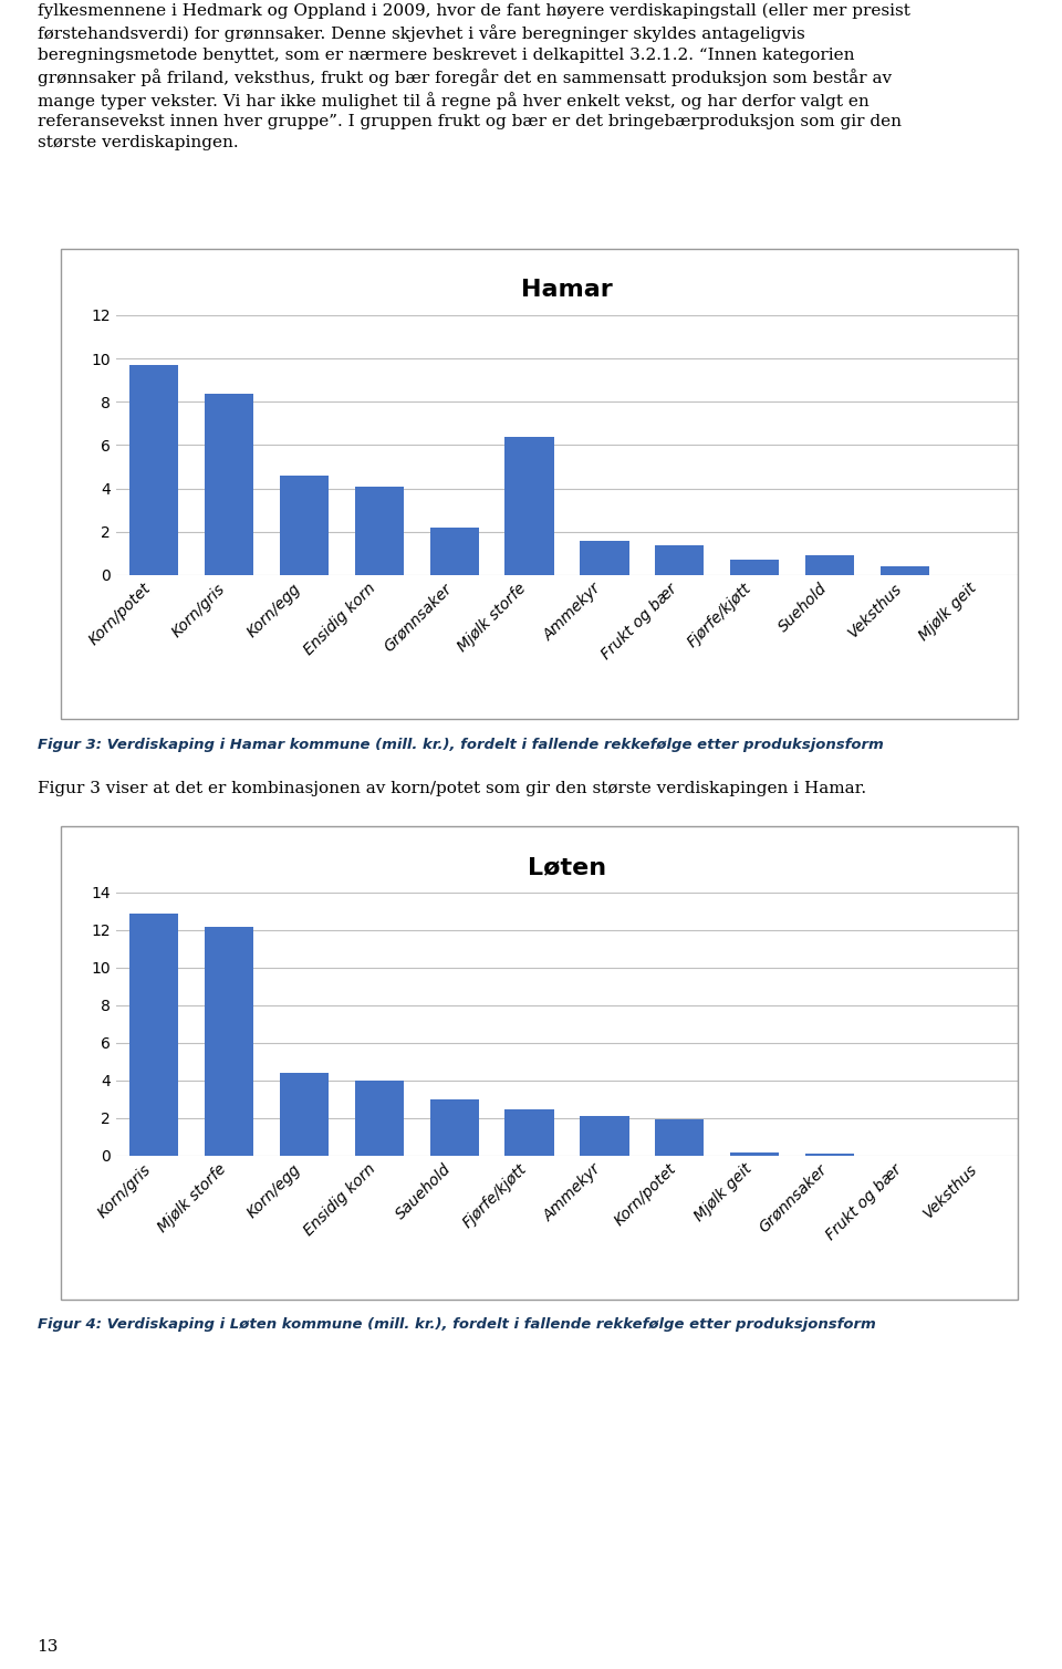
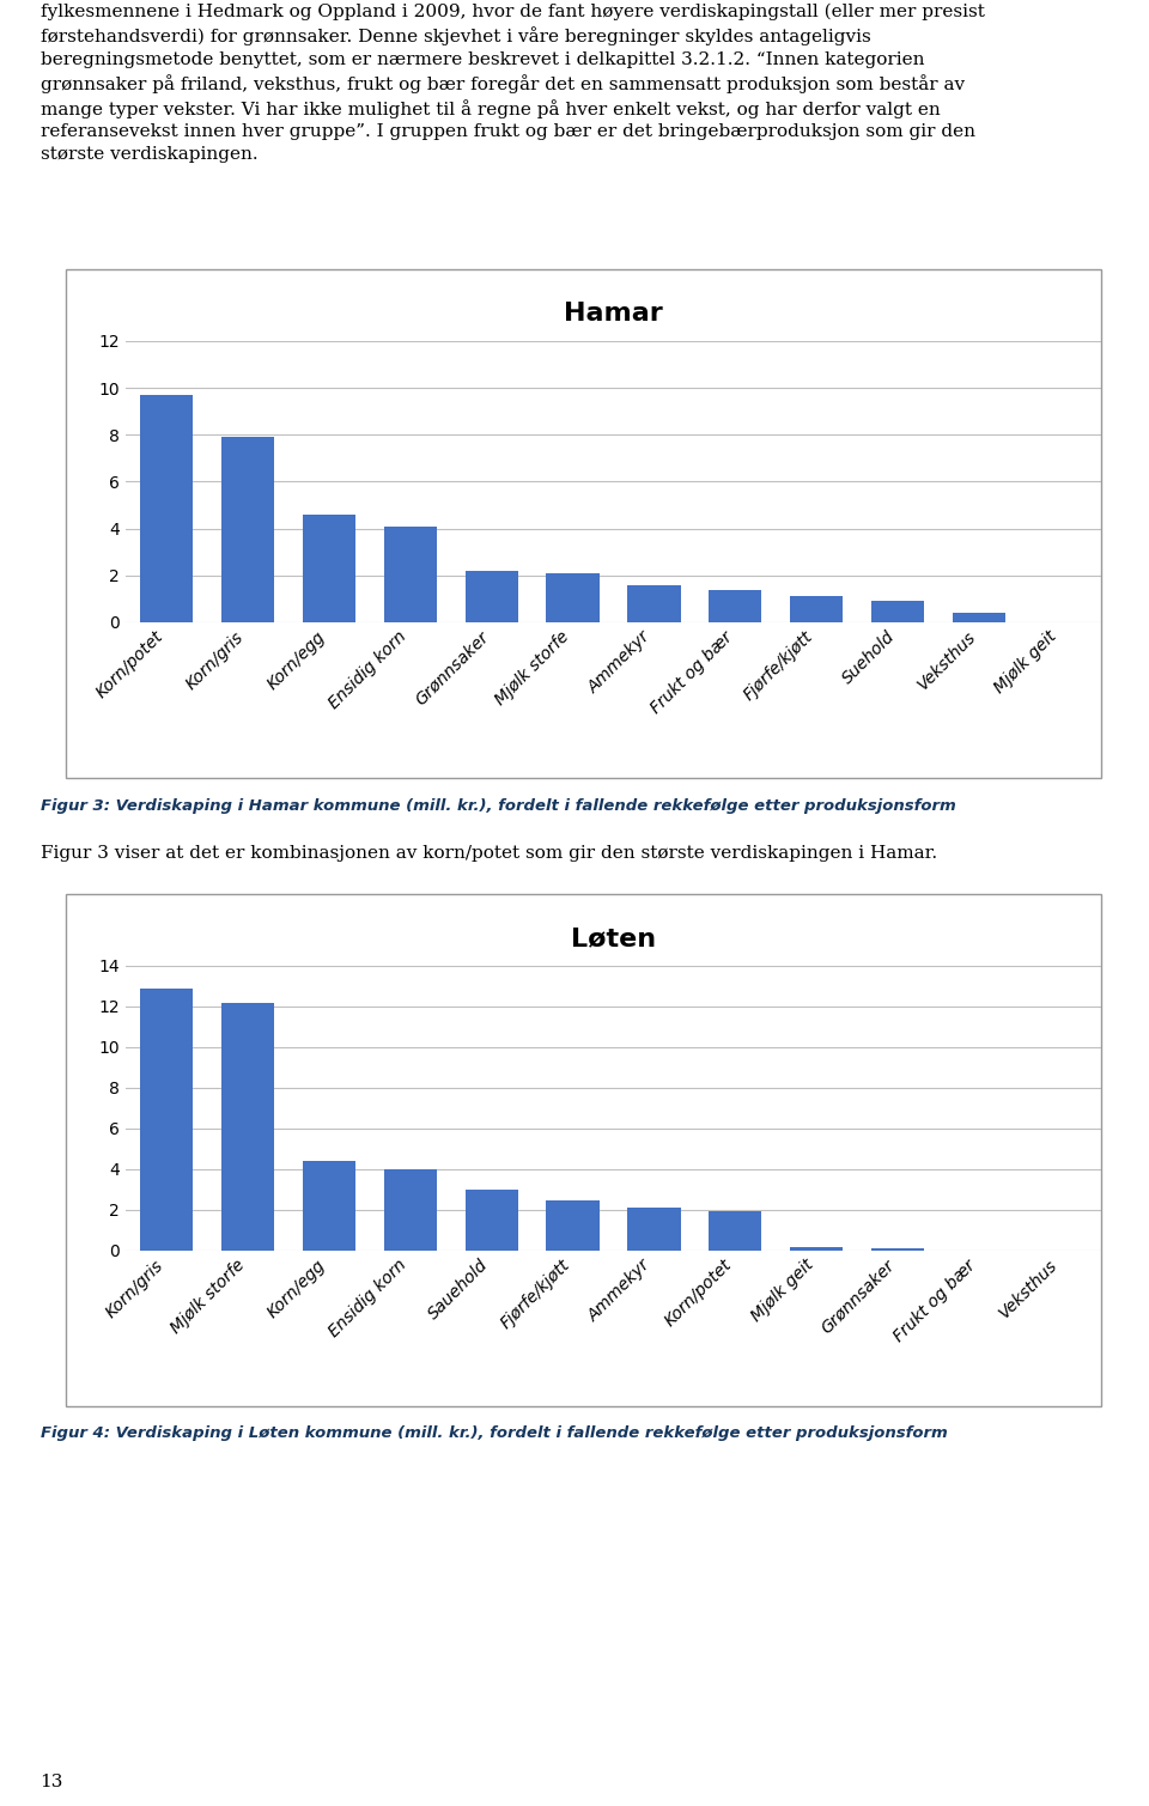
Hamar/Korn/gris: 8.4 -> 7.9
Hamar/Mjølk storfe: 6.4 -> 2.1
Hamar/Fjørfe/kjøtt: 0.7 -> 1.1
